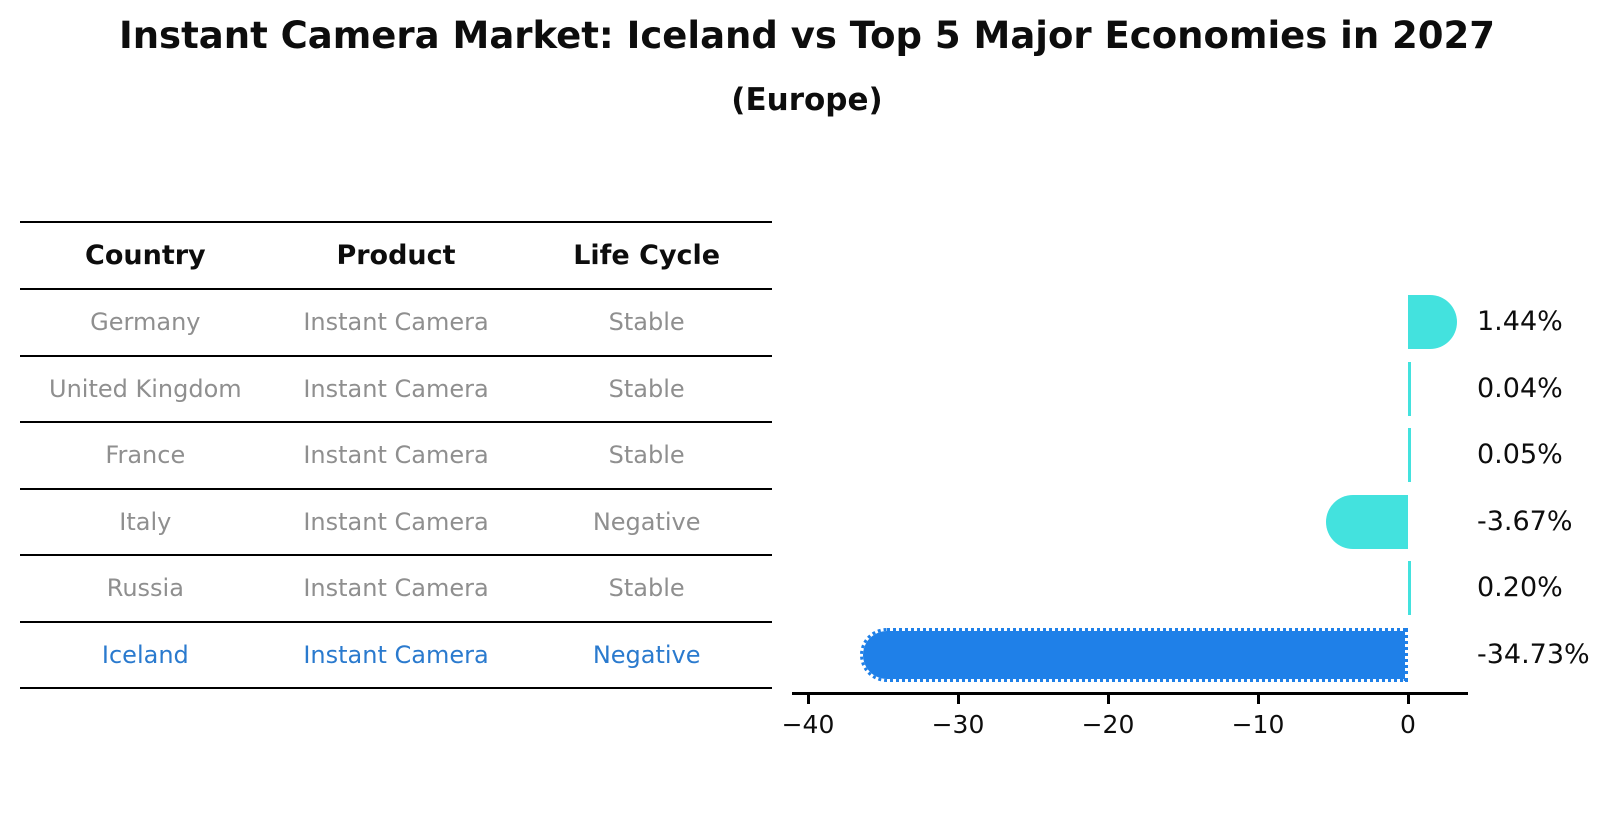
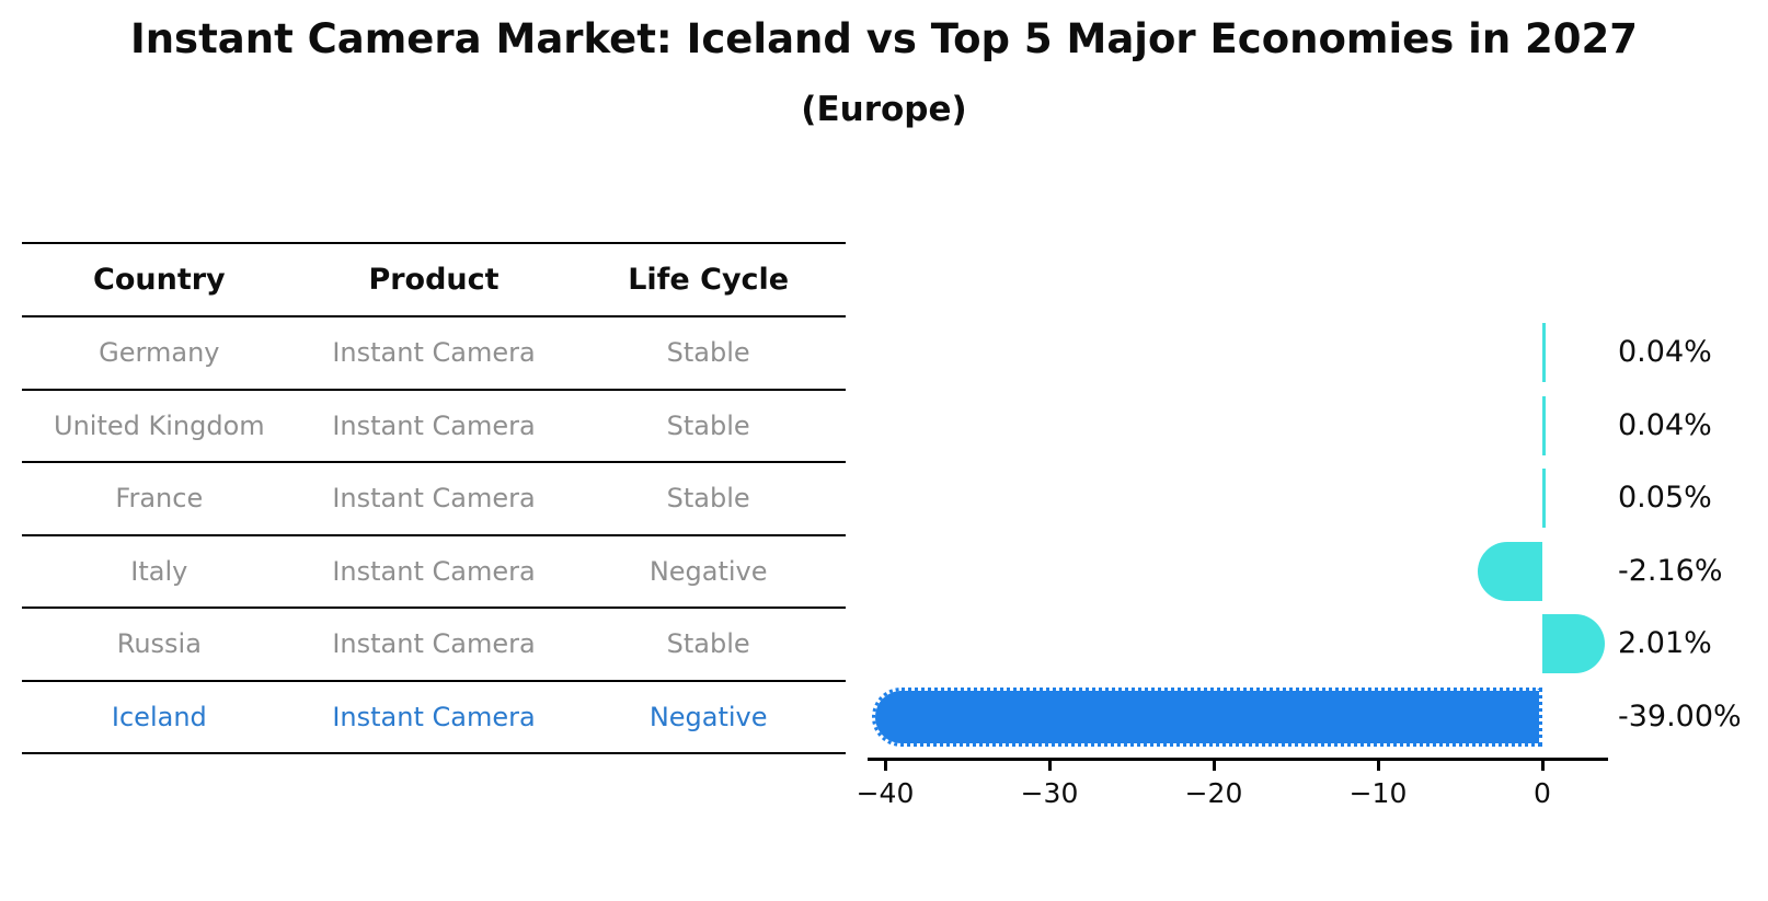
Germany: 1.44% -> 0.04%
Italy: -3.67% -> -2.16%
Russia: 0.20% -> 2.01%
Iceland: -34.73% -> -39.00%
